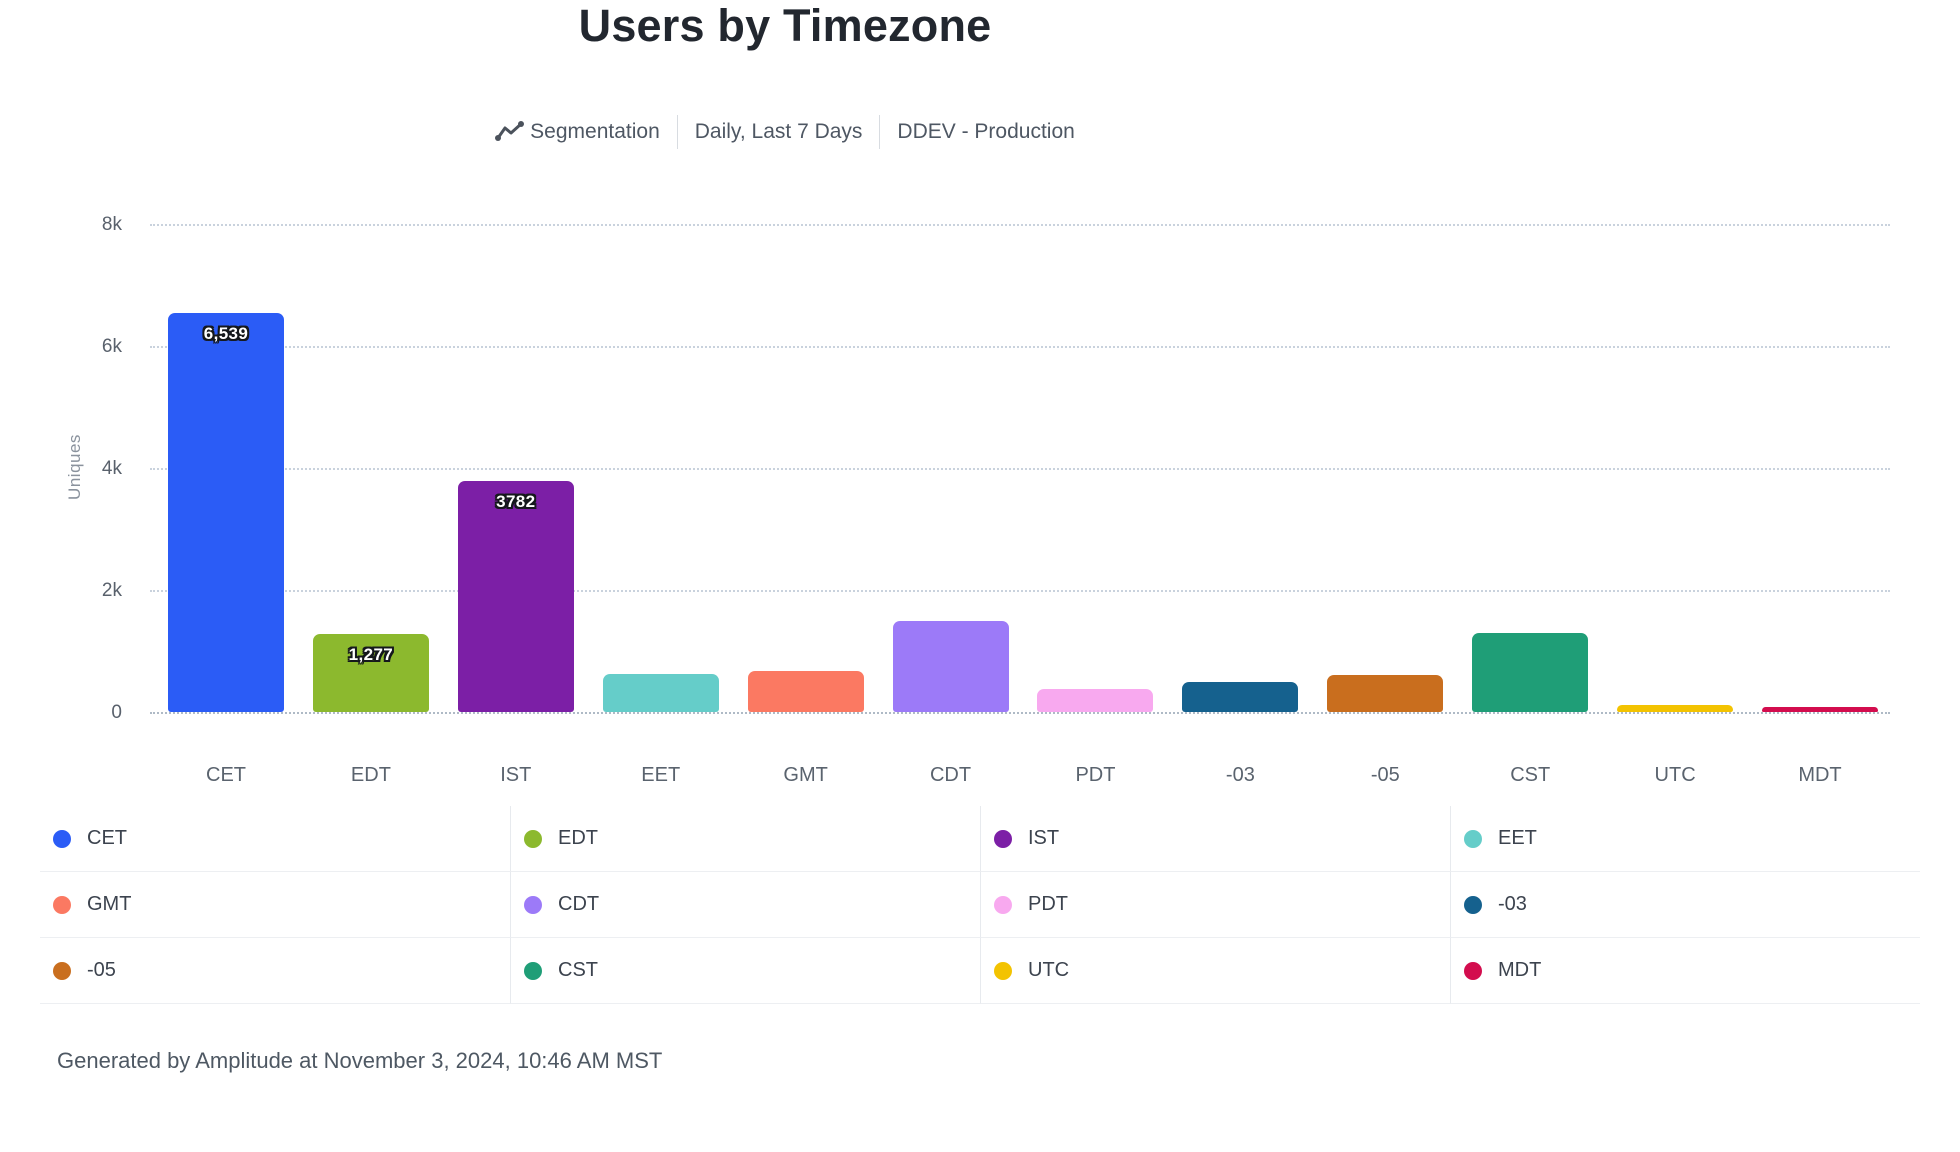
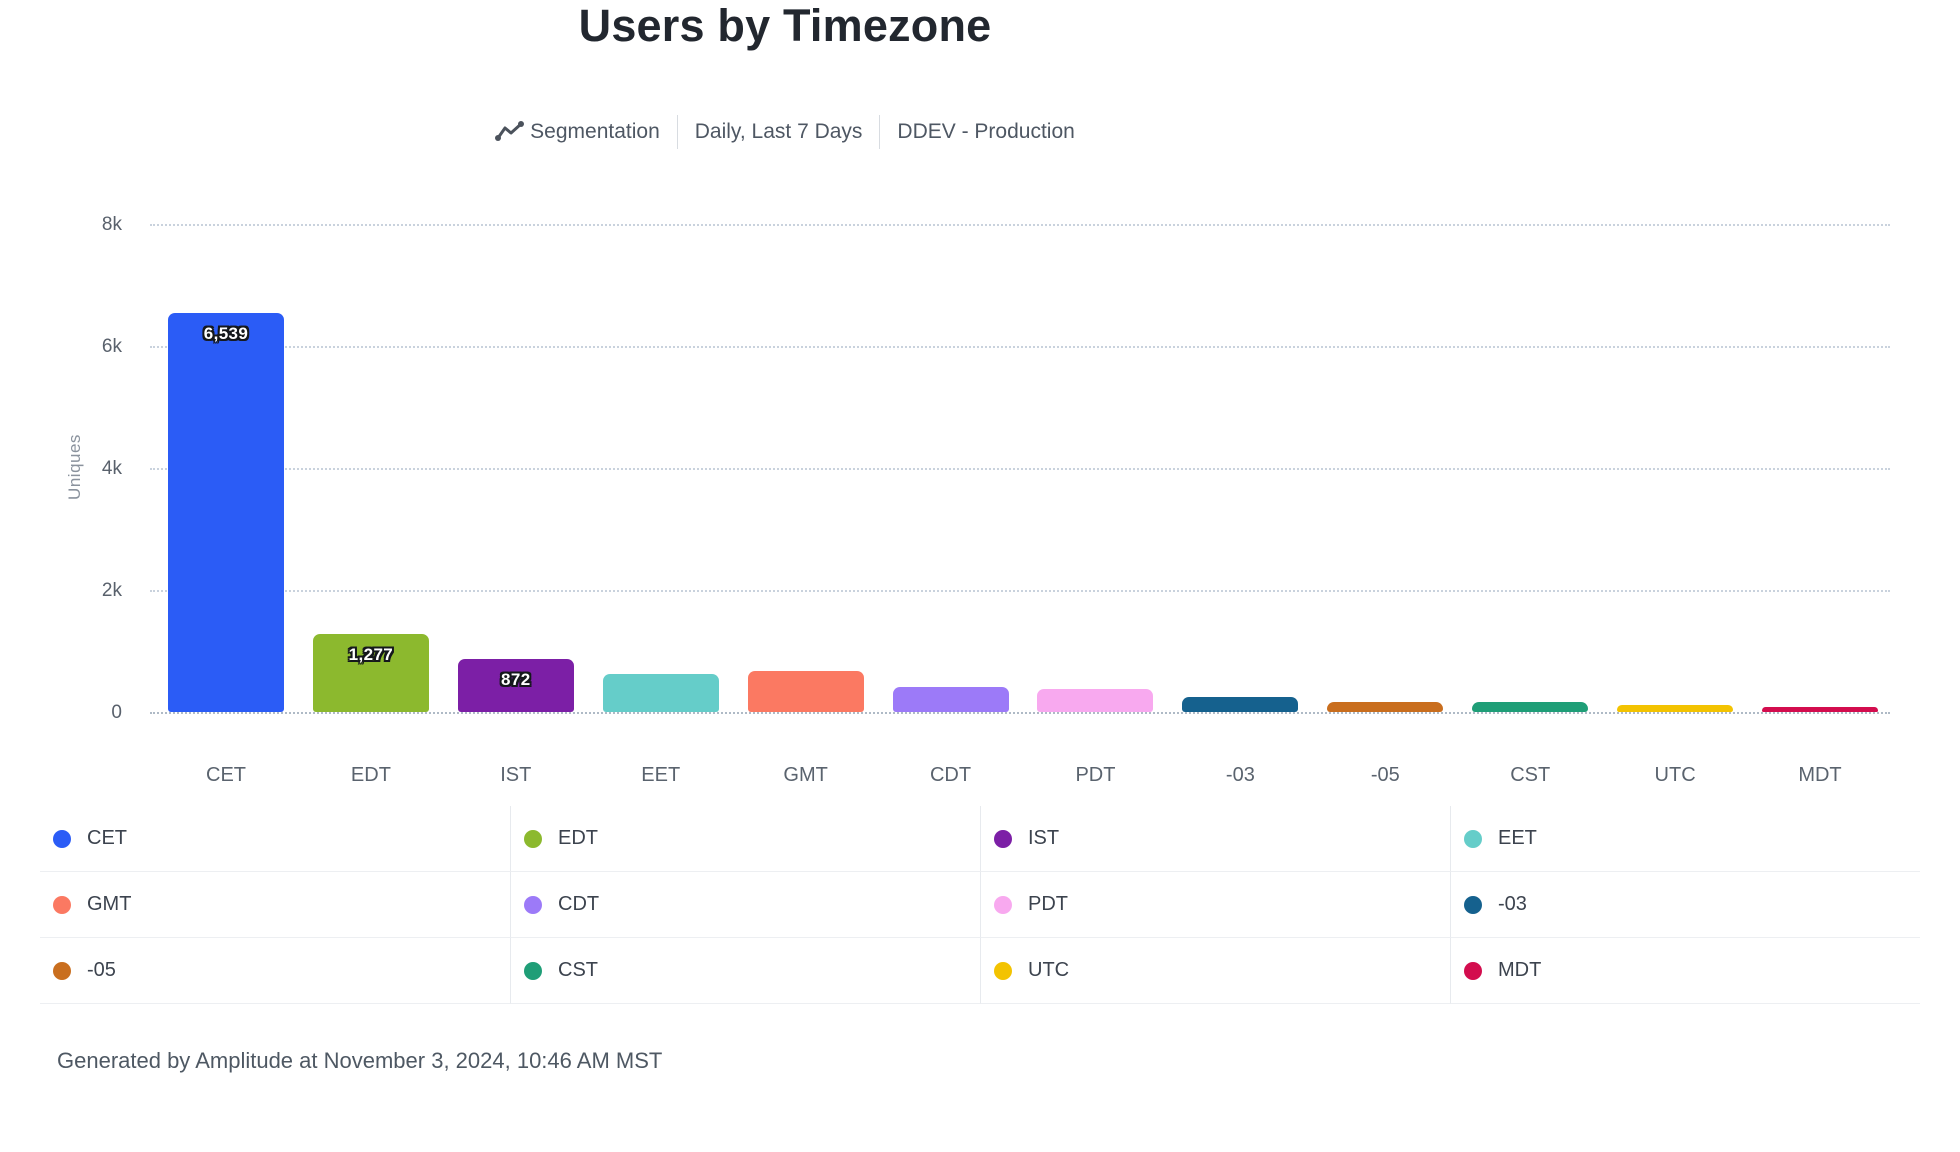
IST: 3782 -> 872
CDT: 1.5k -> 0.4k
-03: 0.5k -> 0.2k
-05: 0.6k -> 0.2k
CST: 1.3k -> 0.2k
